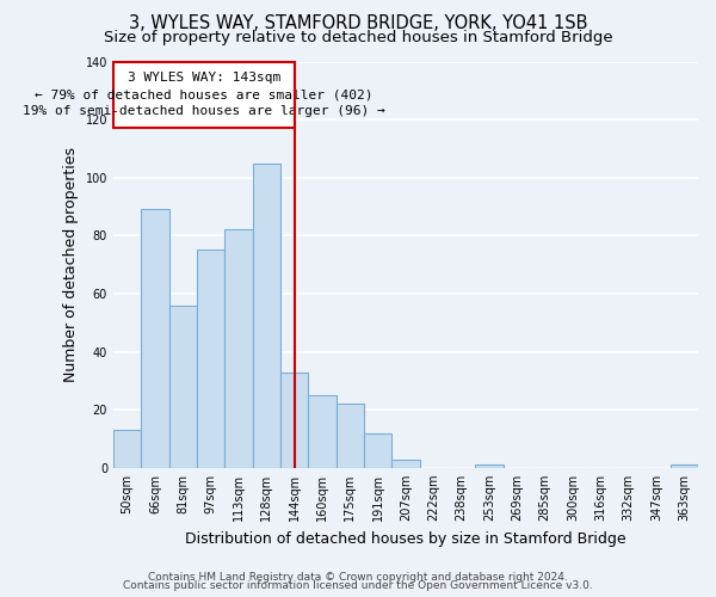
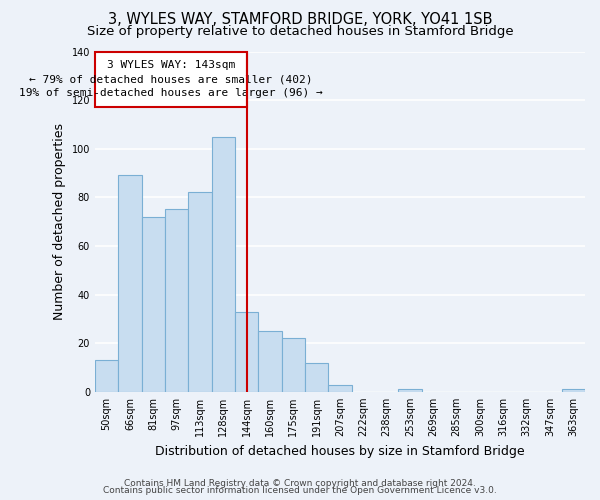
81sqm: 56 -> 72
